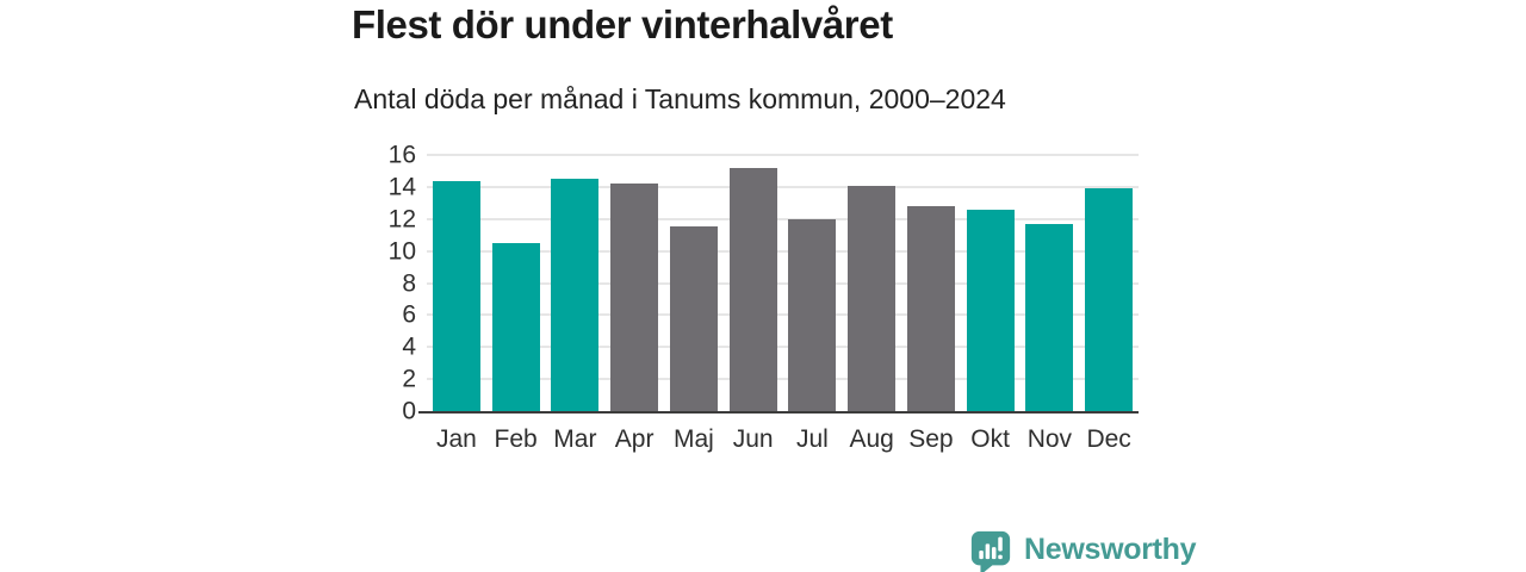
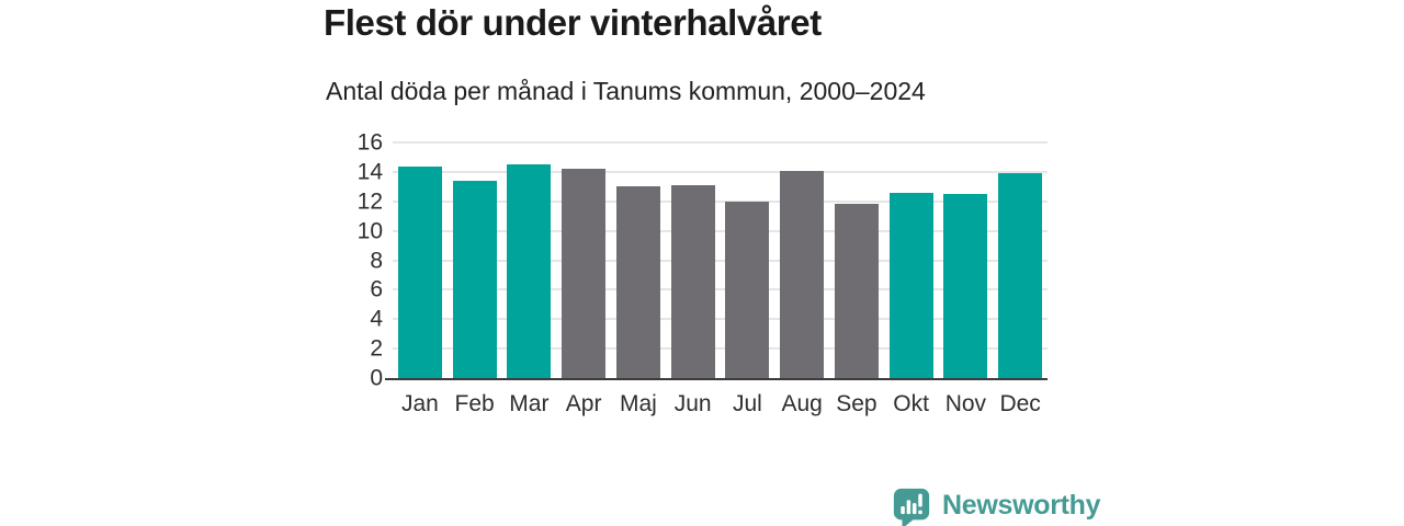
Feb: 10.5 -> 13.4
Maj: 11.5 -> 13.0
Jun: 15.2 -> 13.1
Sep: 12.8 -> 11.8
Nov: 11.7 -> 12.5
